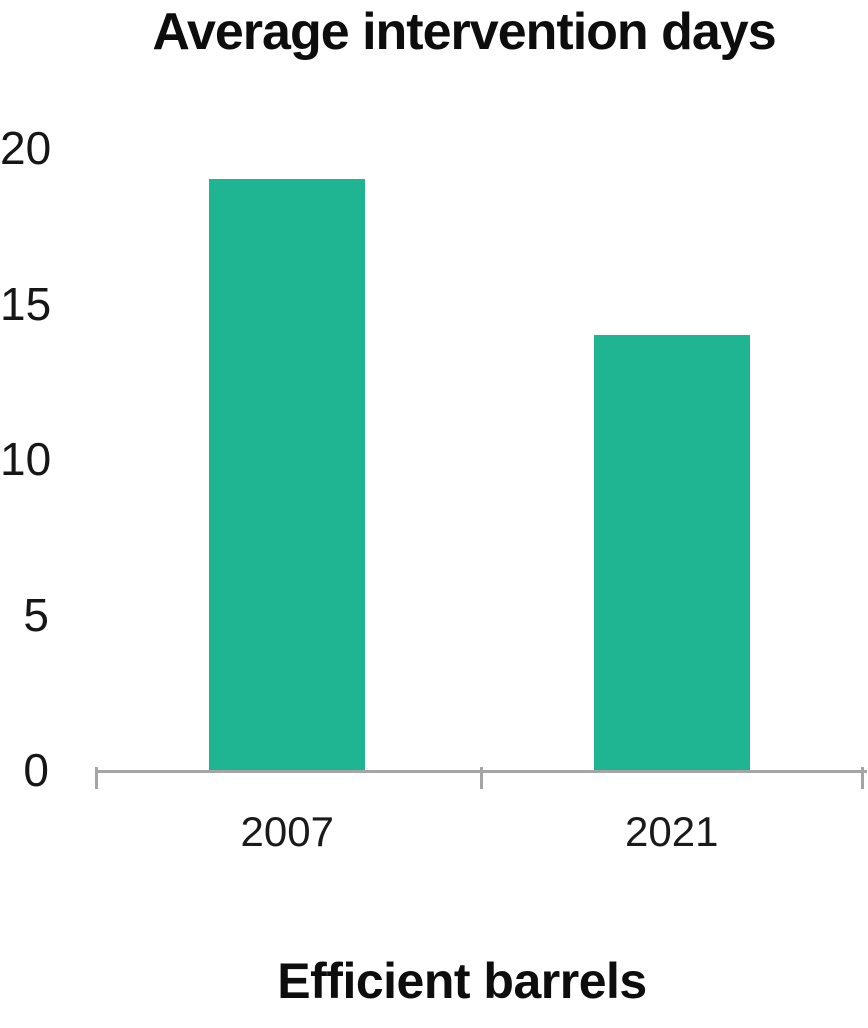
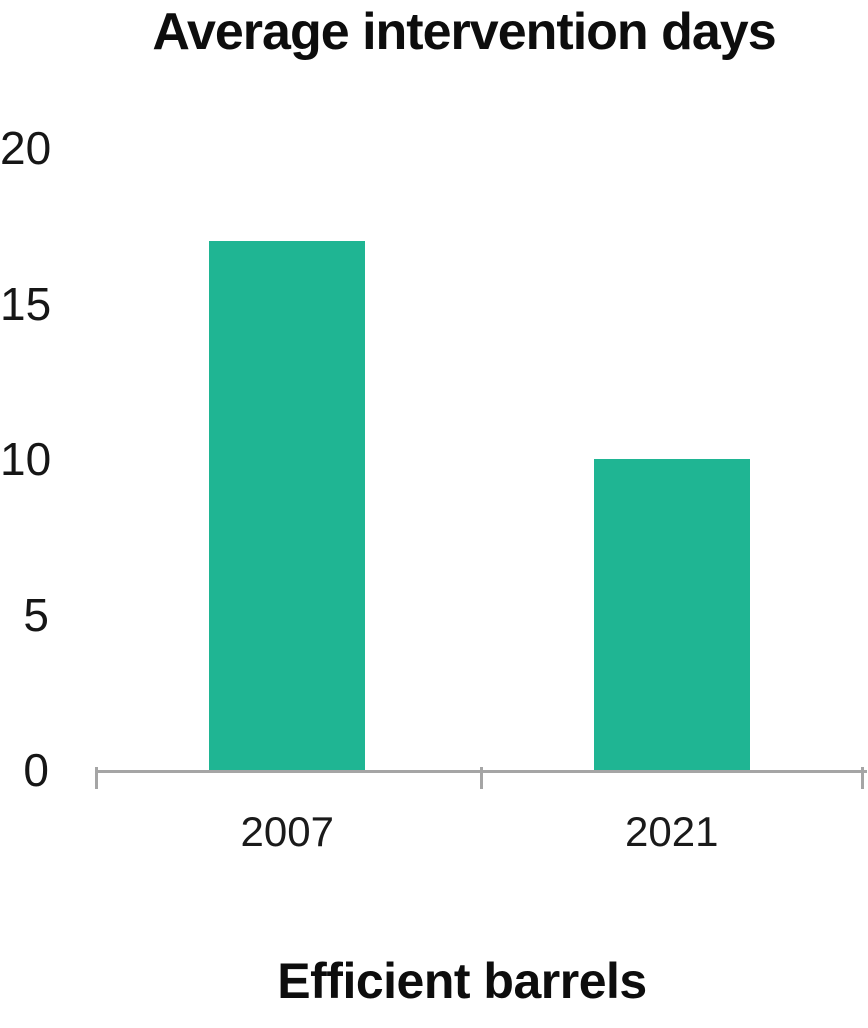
2007: 19 -> 17
2021: 14 -> 10
